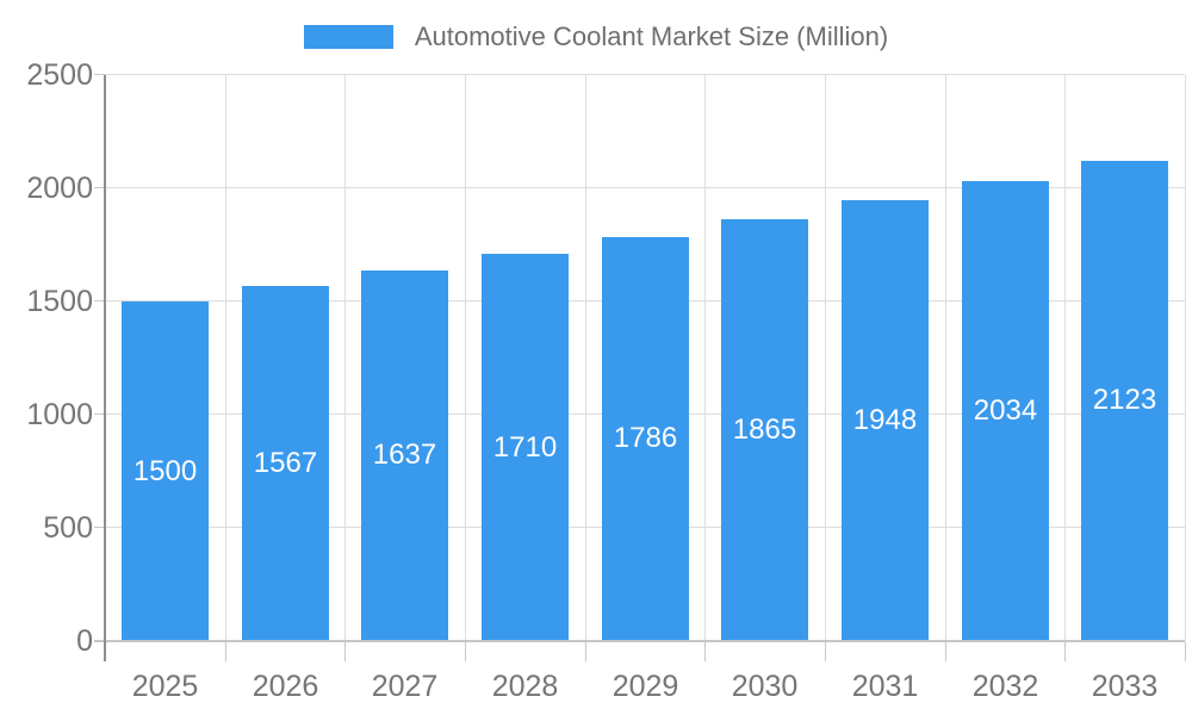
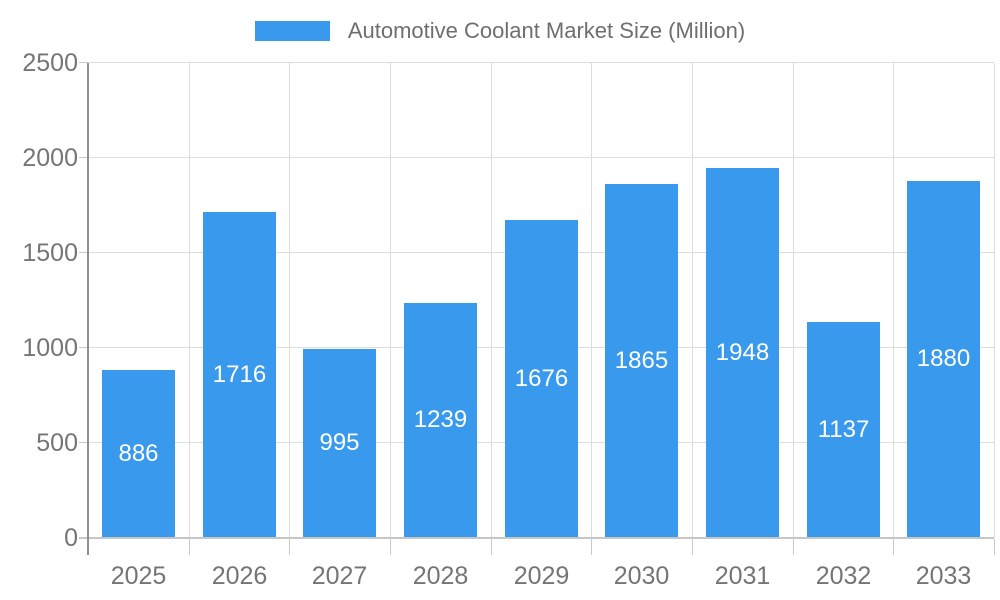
2025: 1500 -> 886
2026: 1567 -> 1716
2027: 1637 -> 995
2028: 1710 -> 1239
2029: 1786 -> 1676
2032: 2034 -> 1137
2033: 2123 -> 1880
